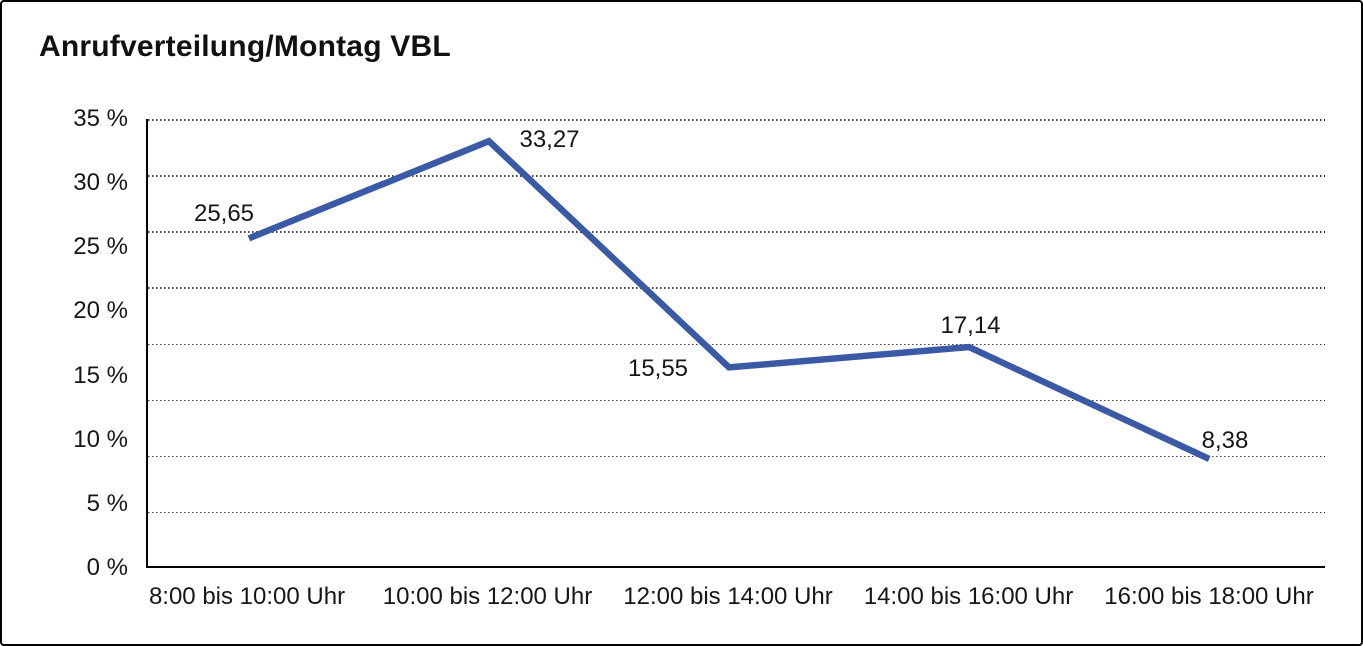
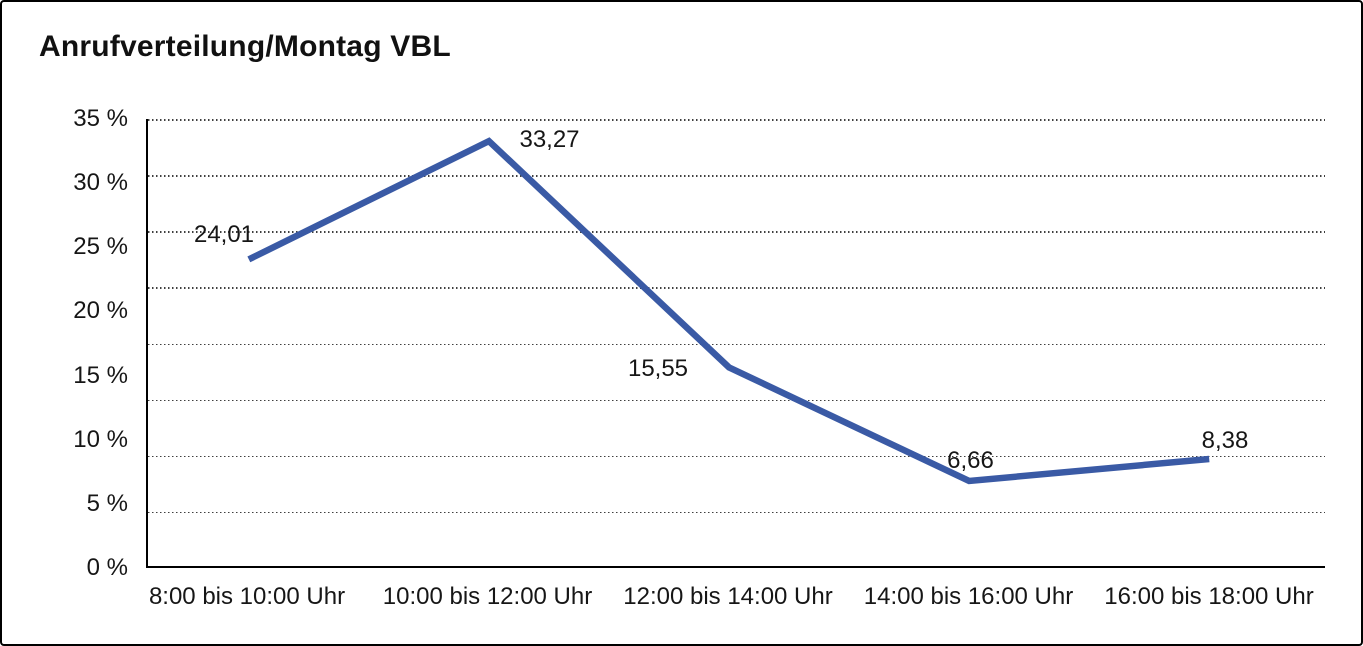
8:00 bis 10:00 Uhr: 25,65 -> 24,01
14:00 bis 16:00 Uhr: 17,14 -> 6,66
